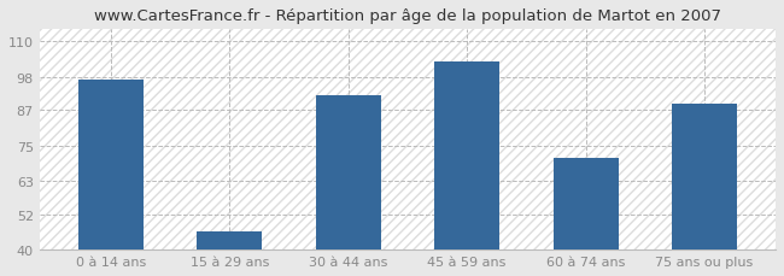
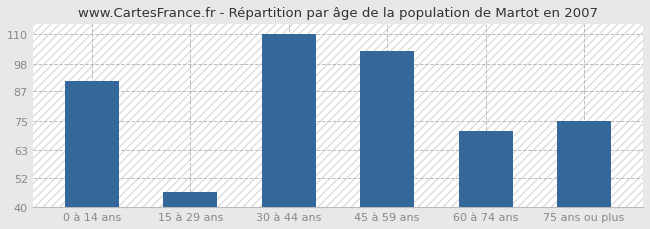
0 à 14 ans: 97 -> 91
30 à 44 ans: 92 -> 110
75 ans ou plus: 89 -> 75
